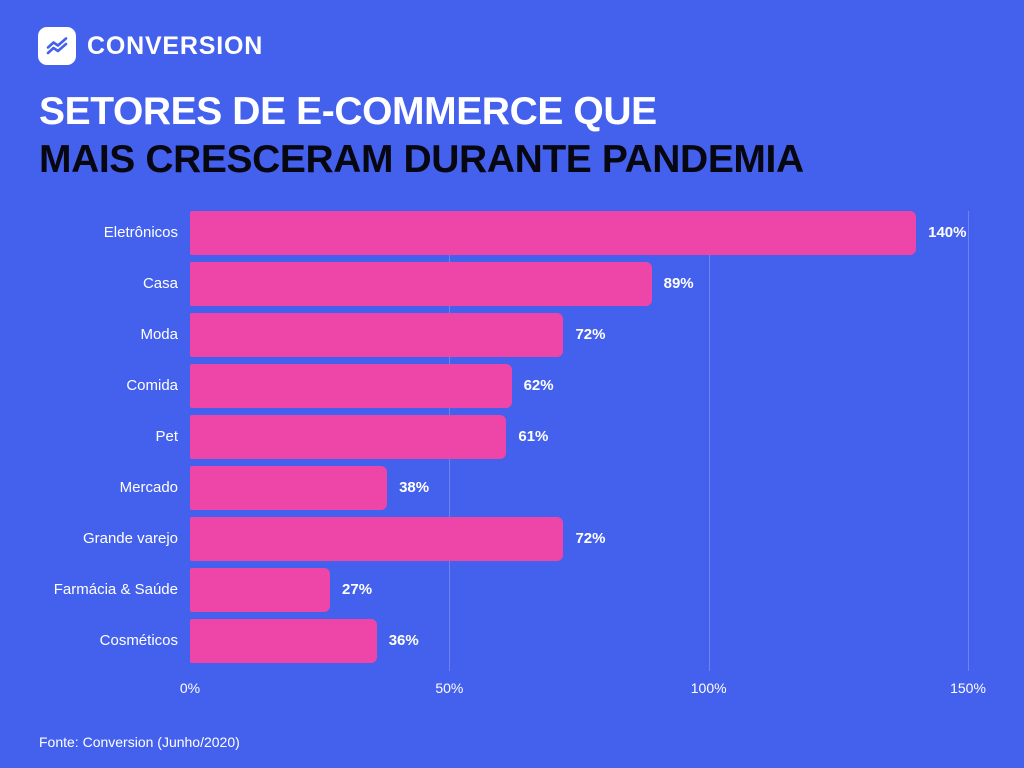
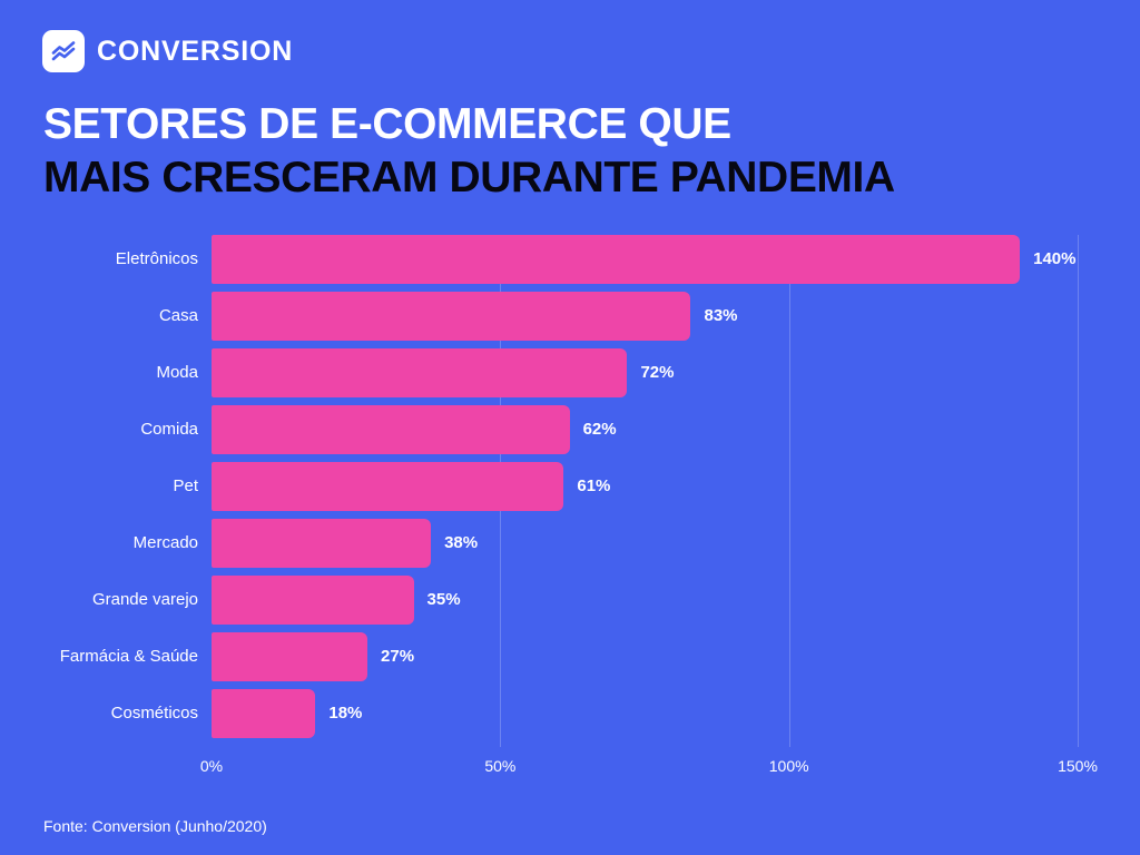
Casa: 89% -> 83%
Grande varejo: 72% -> 35%
Cosméticos: 36% -> 18%
